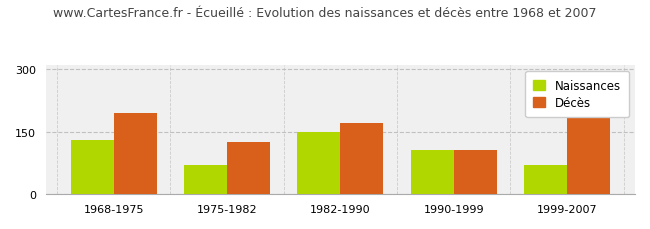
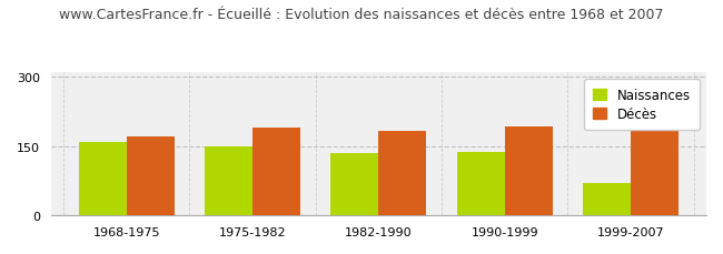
Naissances/1968-1975: 130 -> 160
Décès/1968-1975: 195 -> 170
Naissances/1975-1982: 70 -> 150
Décès/1975-1982: 125 -> 190
Naissances/1982-1990: 150 -> 135
Décès/1982-1990: 170 -> 183
Naissances/1990-1999: 105 -> 137
Décès/1990-1999: 105 -> 192
